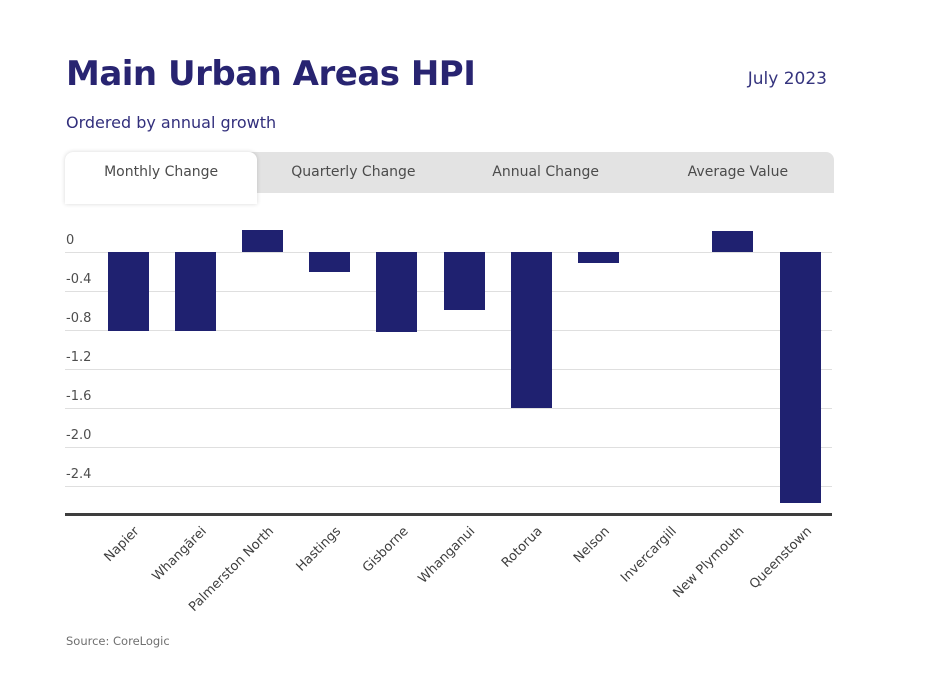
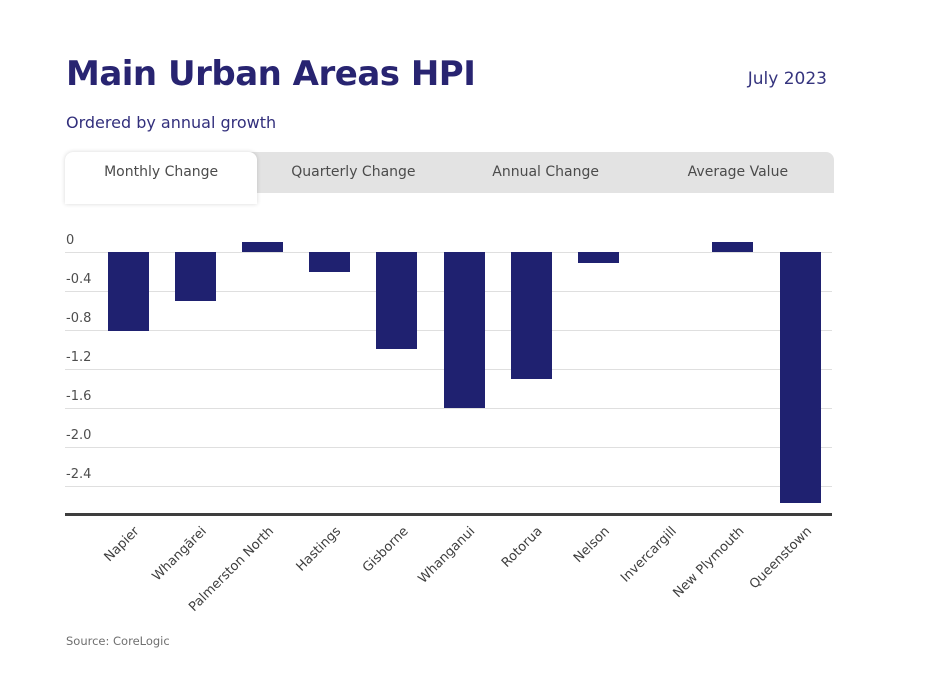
Whangārei: -0.8 -> -0.5
Palmerston North: 0.2 -> 0.1
Gisborne: -0.8 -> -1.0
Whanganui: -0.6 -> -1.6
Rotorua: -1.6 -> -1.3
New Plymouth: 0.2 -> 0.1
